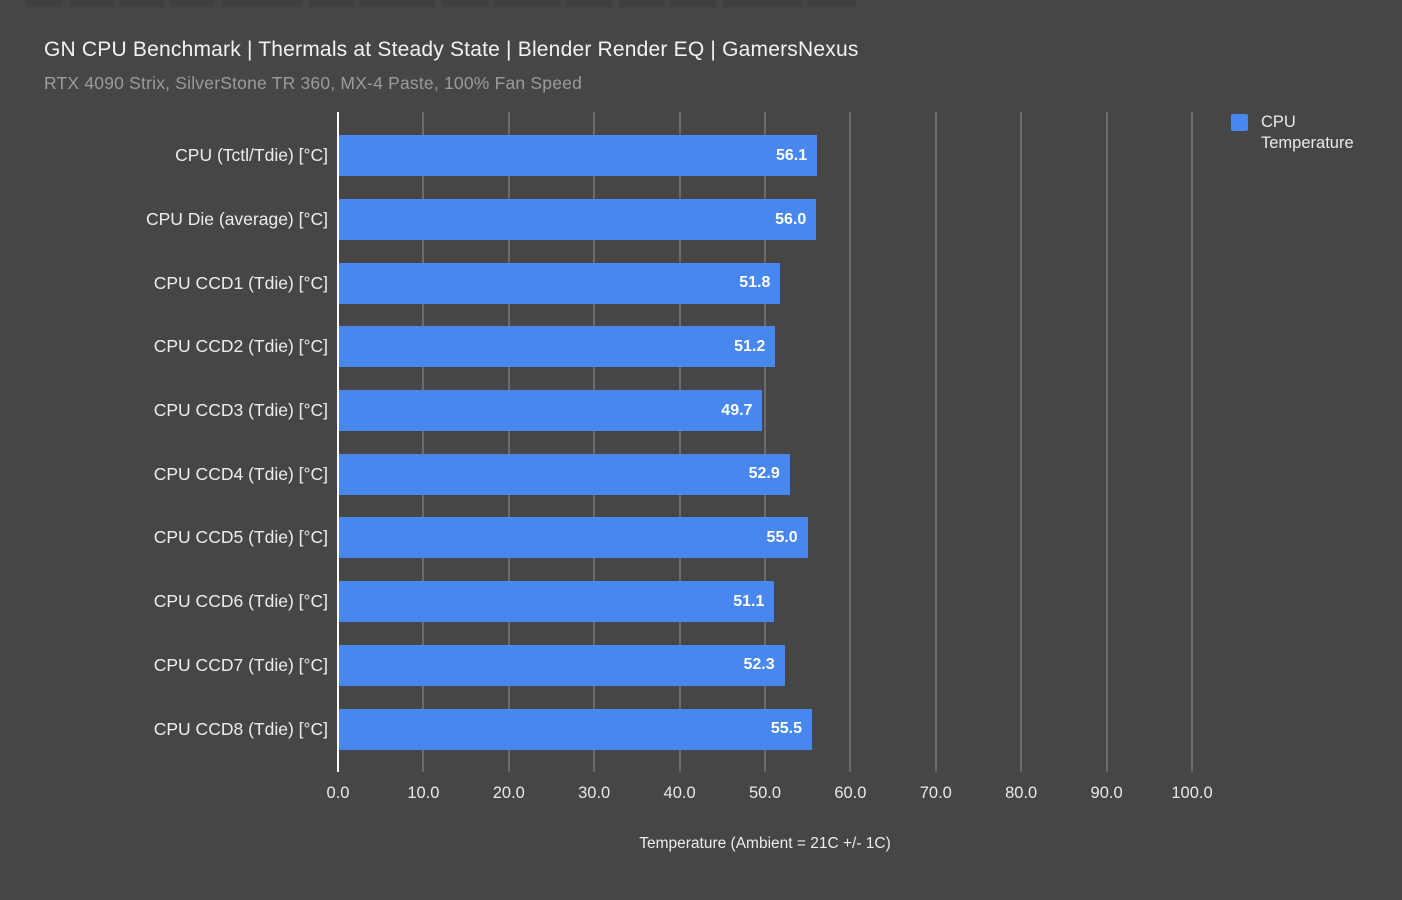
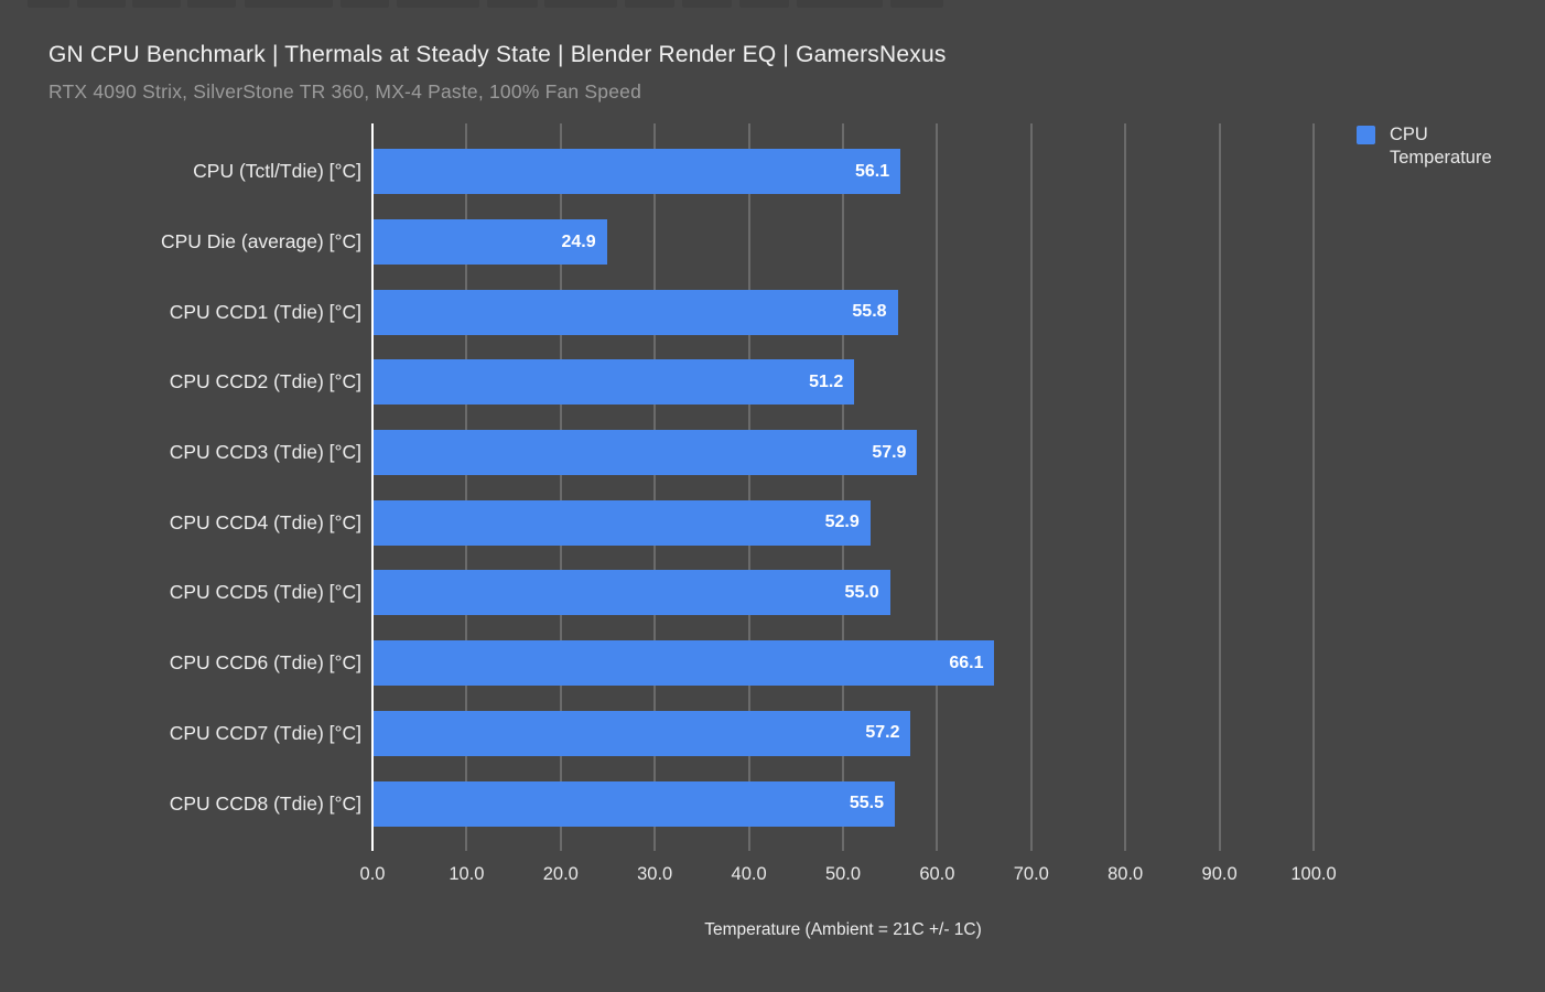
CPU Die (average) [°C]: 56.0 -> 24.9
CPU CCD1 (Tdie) [°C]: 51.8 -> 55.8
CPU CCD3 (Tdie) [°C]: 49.7 -> 57.9
CPU CCD6 (Tdie) [°C]: 51.1 -> 66.1
CPU CCD7 (Tdie) [°C]: 52.3 -> 57.2
